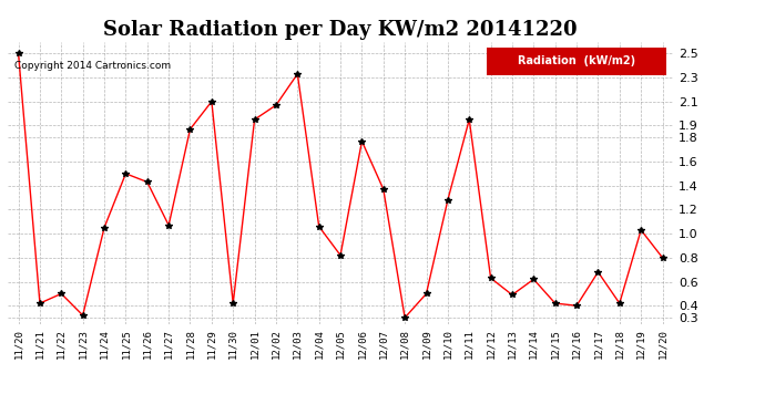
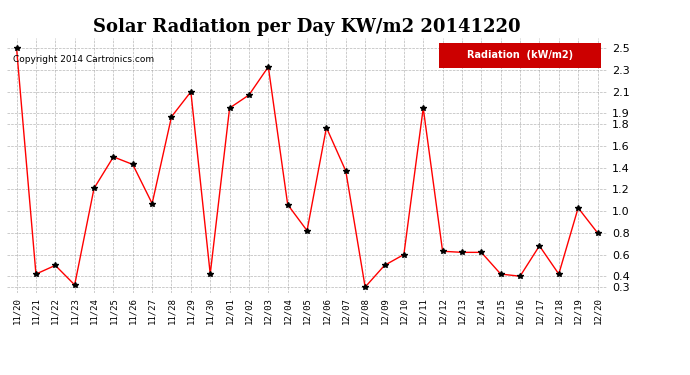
11/24: 1.05 -> 1.21
12/10: 1.28 -> 0.60
12/13: 0.49 -> 0.62
